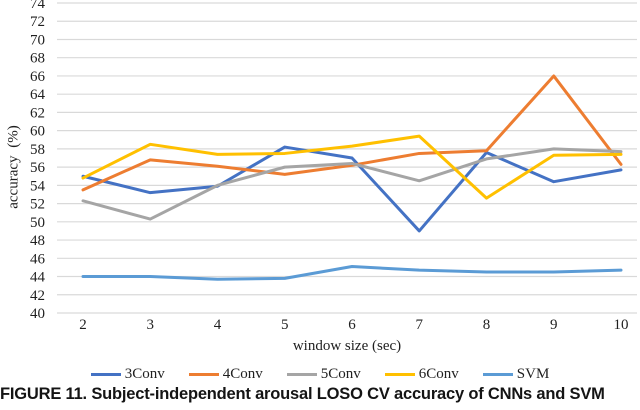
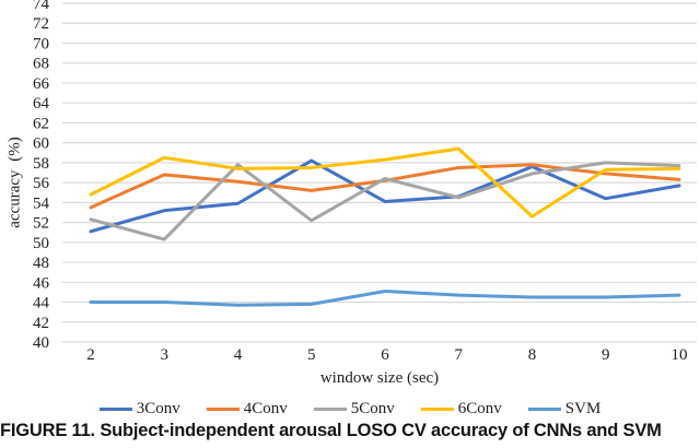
3Conv/2: 55 -> 51
5Conv/4: 54 -> 58
5Conv/5: 56 -> 52
3Conv/6: 57 -> 54
3Conv/7: 49 -> 55
4Conv/9: 66 -> 57
